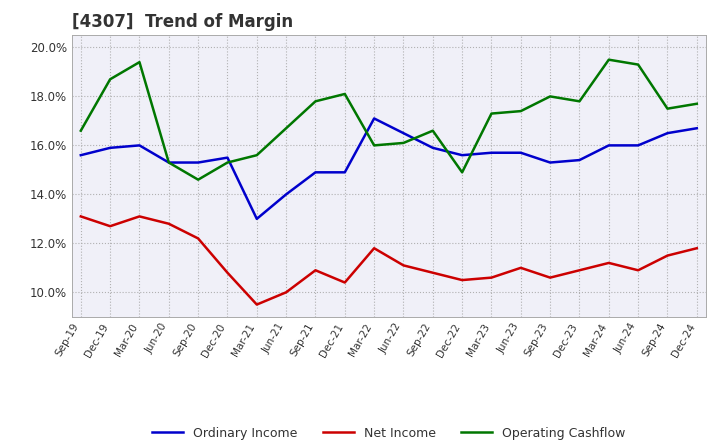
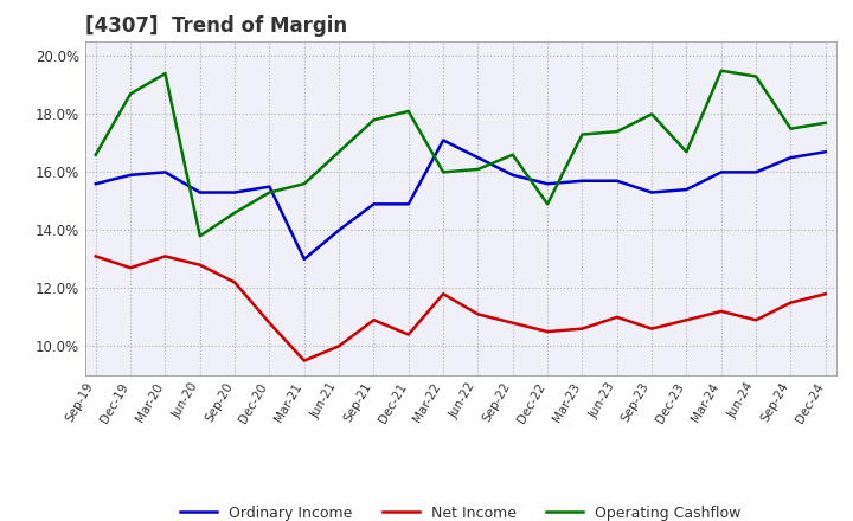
Operating Cashflow/Jun-20: 15.3% -> 13.8%
Operating Cashflow/Dec-23: 17.8% -> 16.7%
